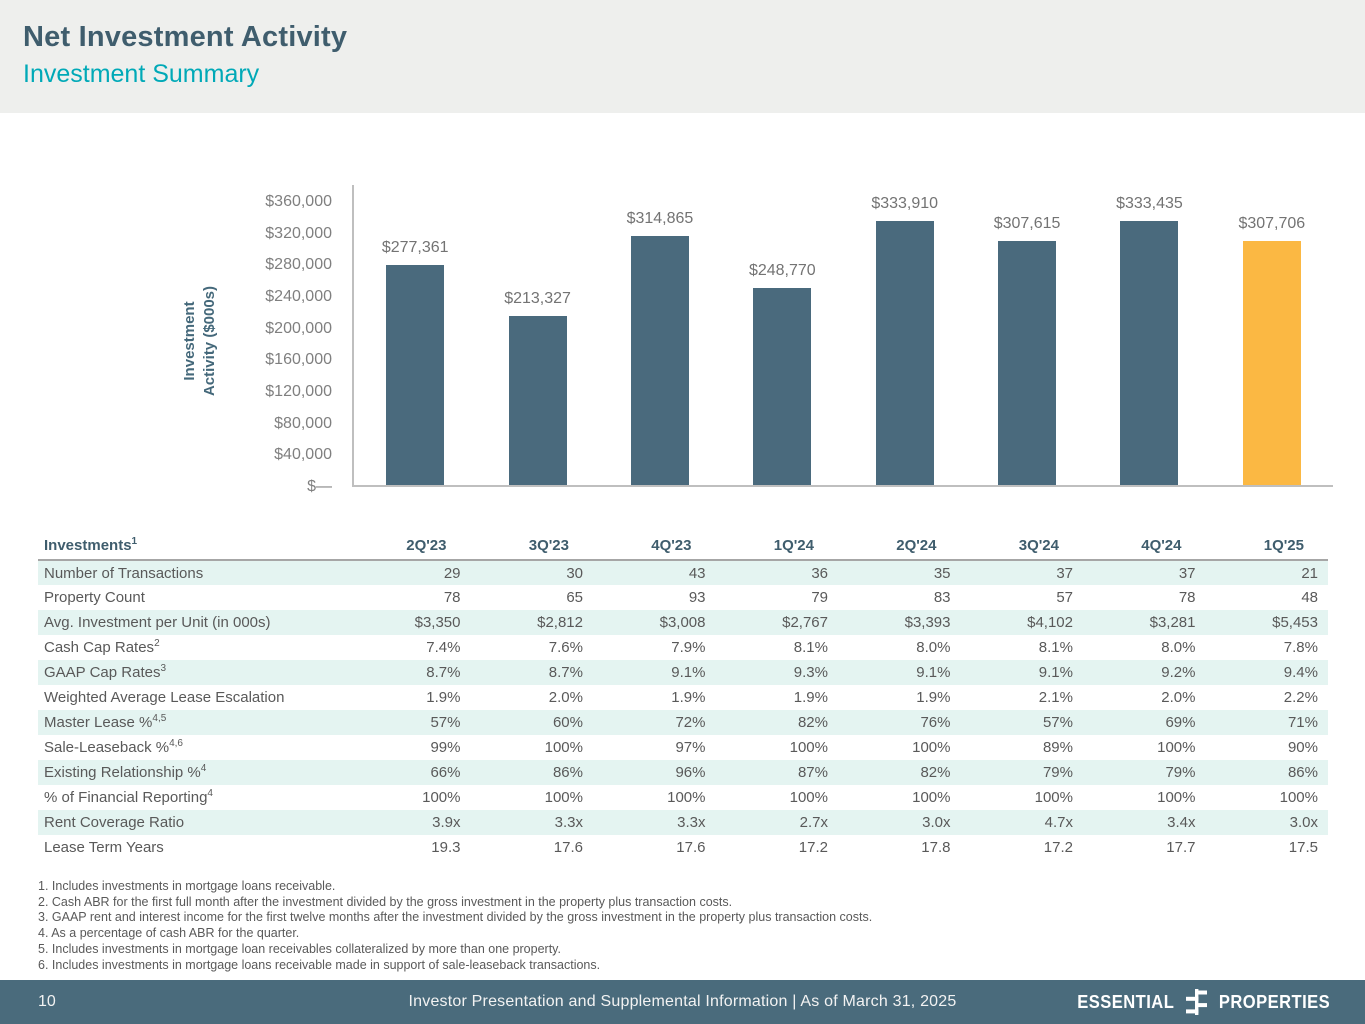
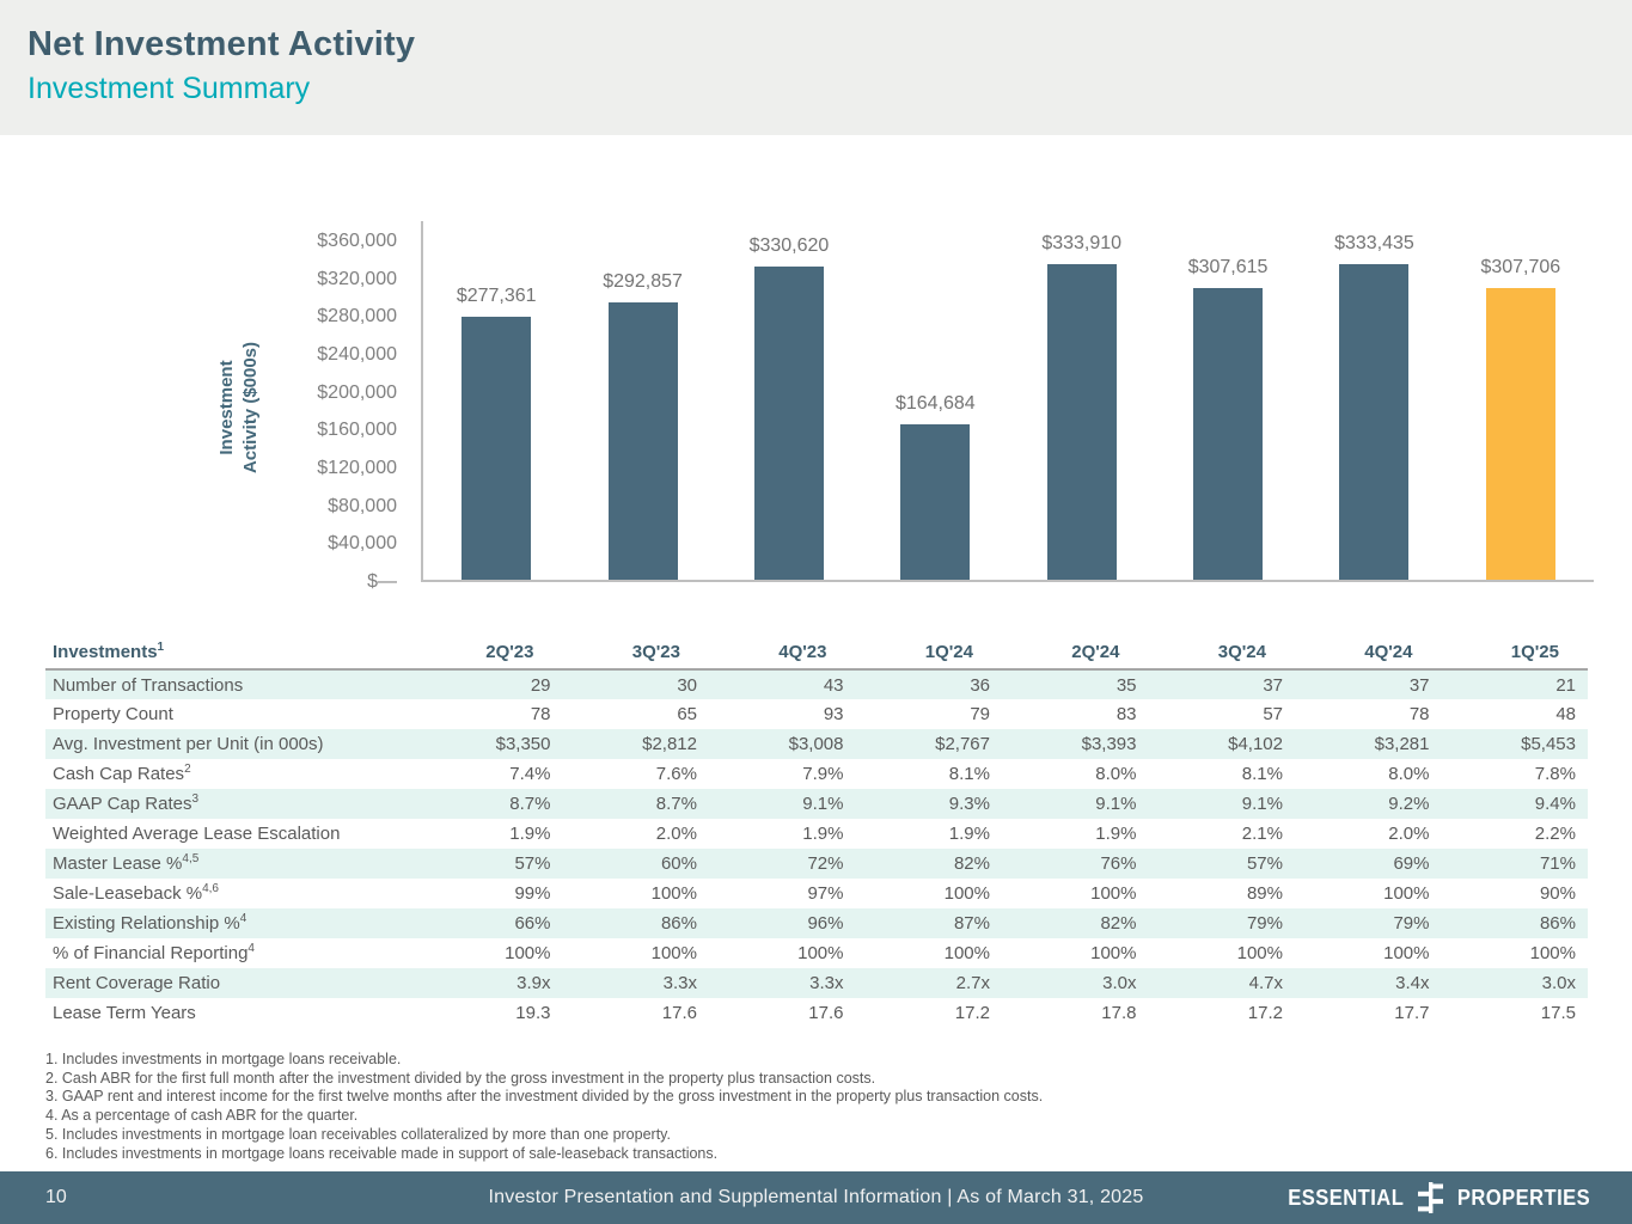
3Q'23: $213,327 -> $292,857
4Q'23: $314,865 -> $330,620
1Q'24: $248,770 -> $164,684
